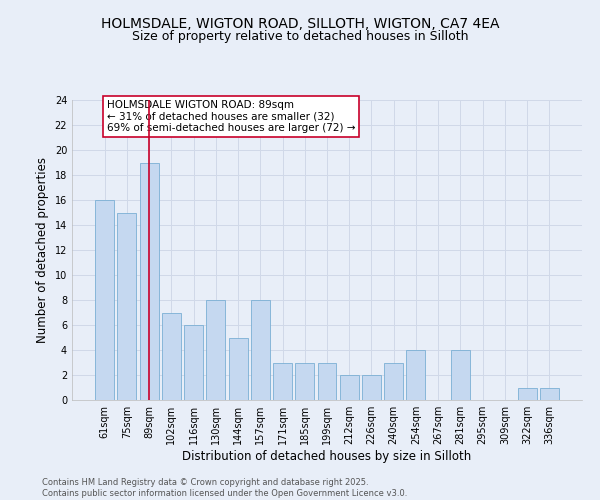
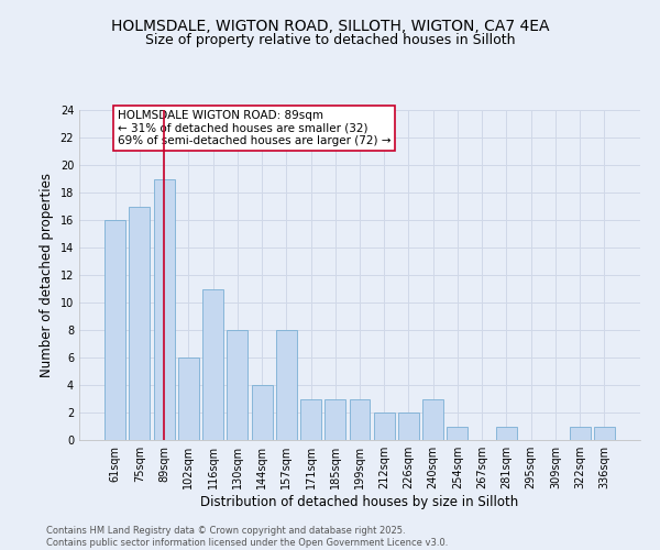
75sqm: 15 -> 17
102sqm: 7 -> 6
116sqm: 6 -> 11
144sqm: 5 -> 4
254sqm: 4 -> 1
281sqm: 4 -> 1
